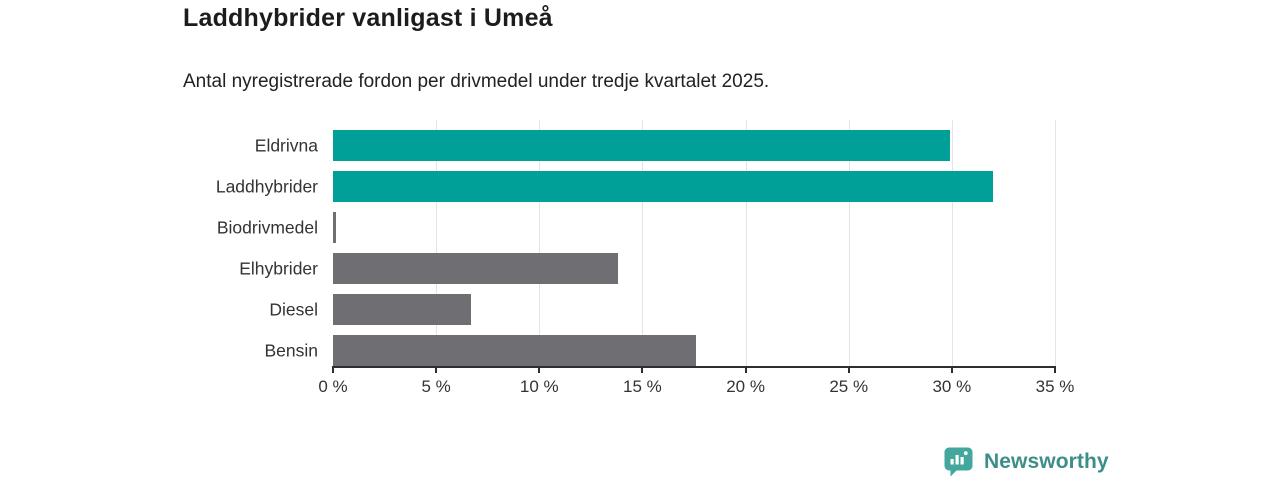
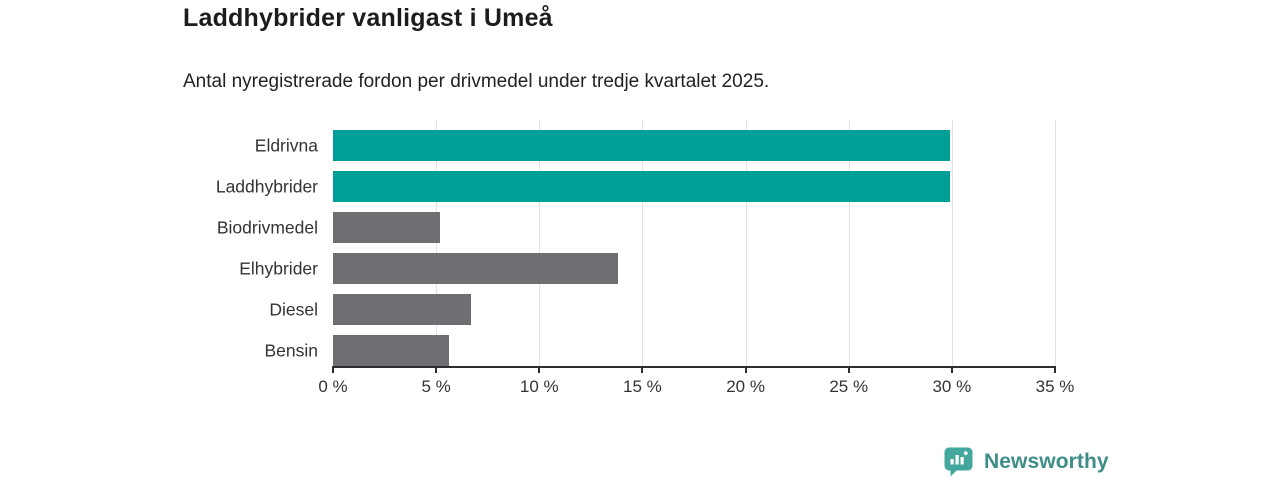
Laddhybrider: 32.0% -> 29.9%
Biodrivmedel: 0.1% -> 5.2%
Bensin: 17.6% -> 5.6%
